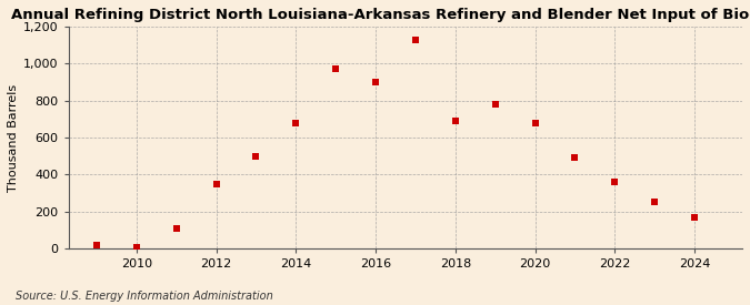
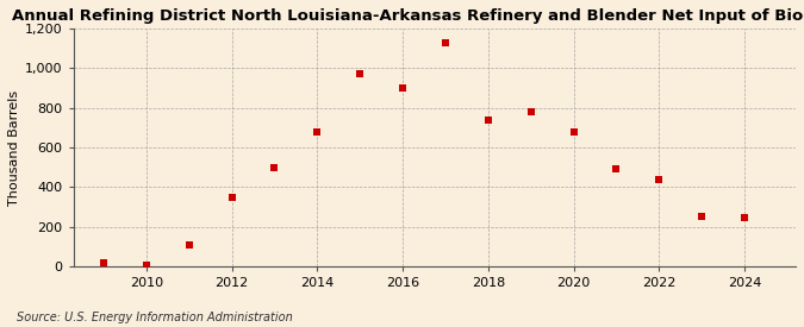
2018: 690 -> 740
2022: 360 -> 440
2024: 170 -> 250
